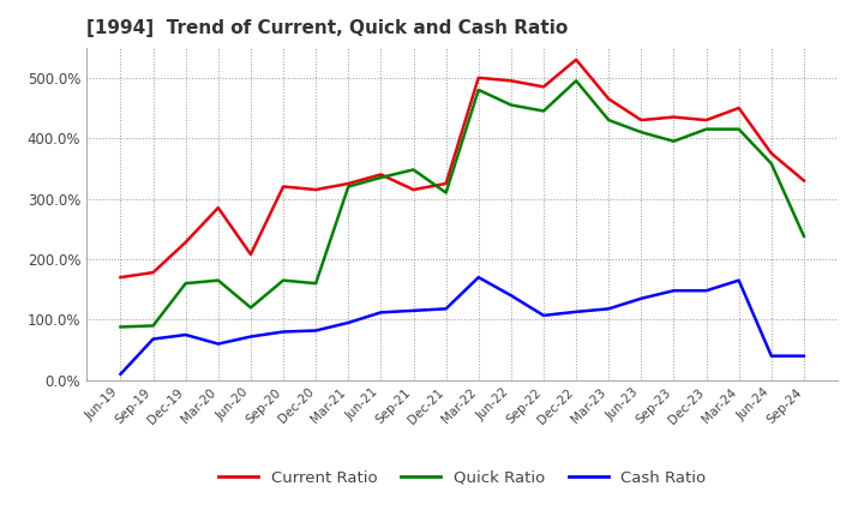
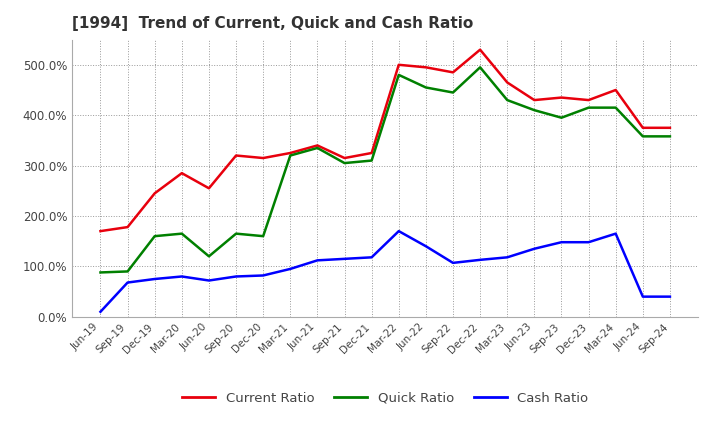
Current Ratio/Dec-19: 228% -> 245%
Cash Ratio/Mar-20: 60% -> 80%
Current Ratio/Jun-20: 208% -> 255%
Quick Ratio/Sep-21: 348% -> 305%
Current Ratio/Sep-24: 330% -> 375%
Quick Ratio/Sep-24: 238% -> 358%
